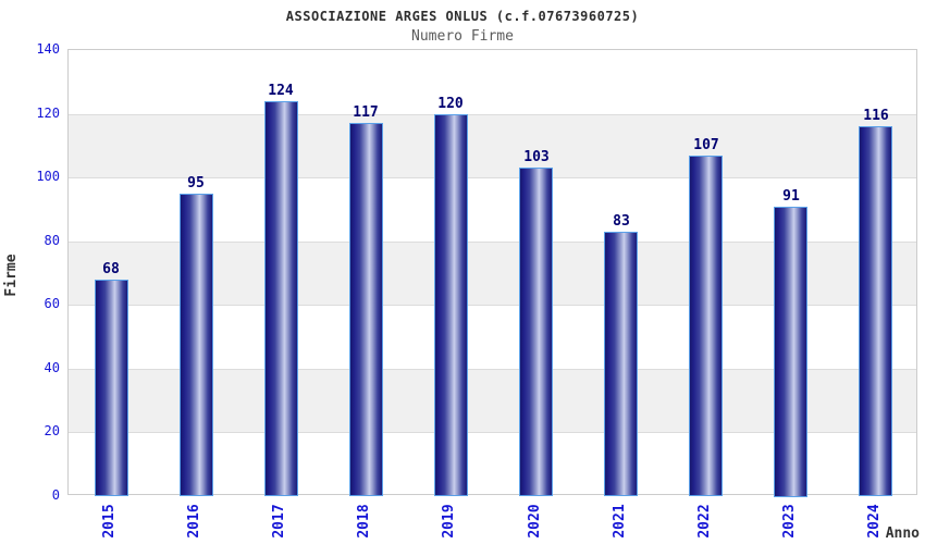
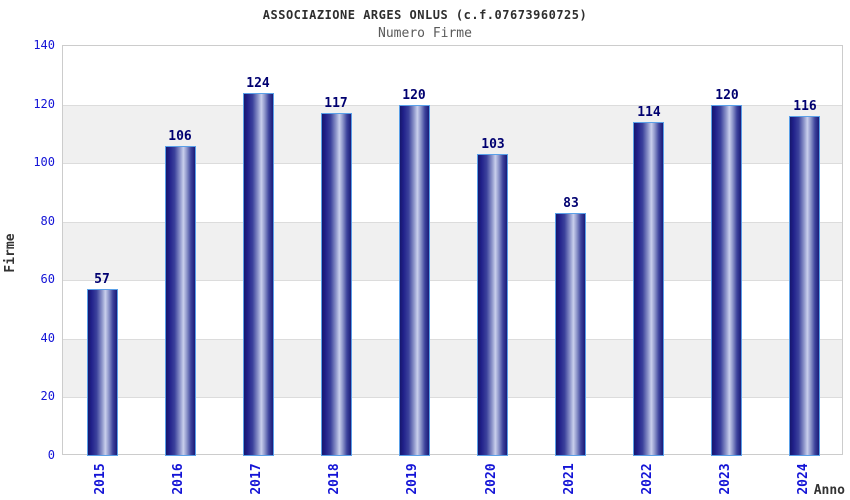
2015: 68 -> 57
2016: 95 -> 106
2022: 107 -> 114
2023: 91 -> 120
